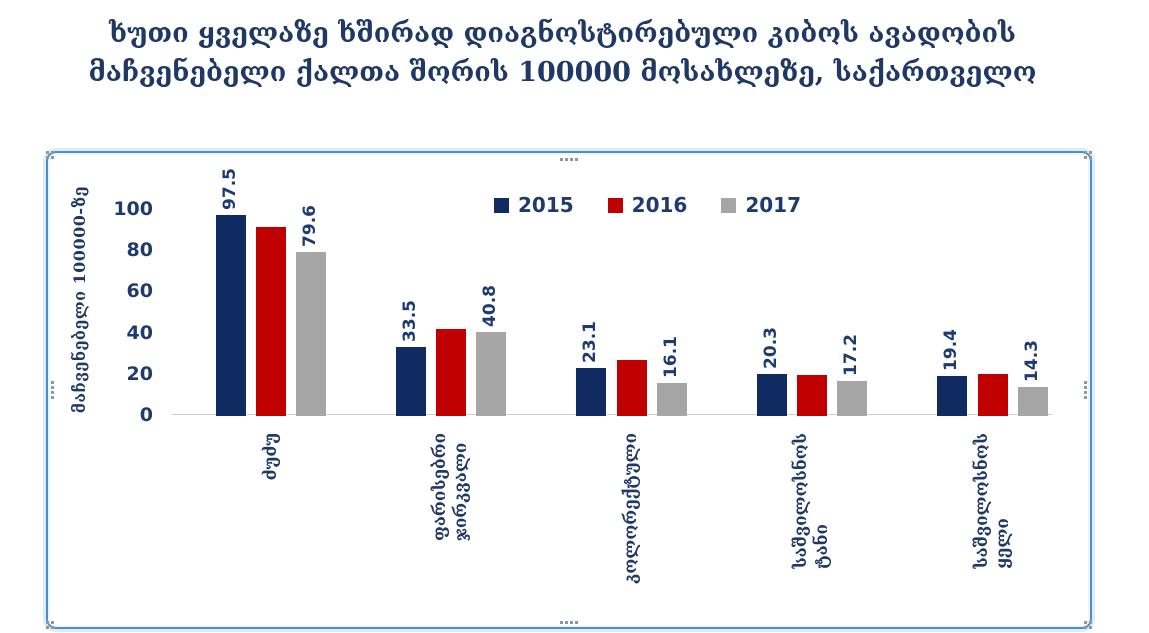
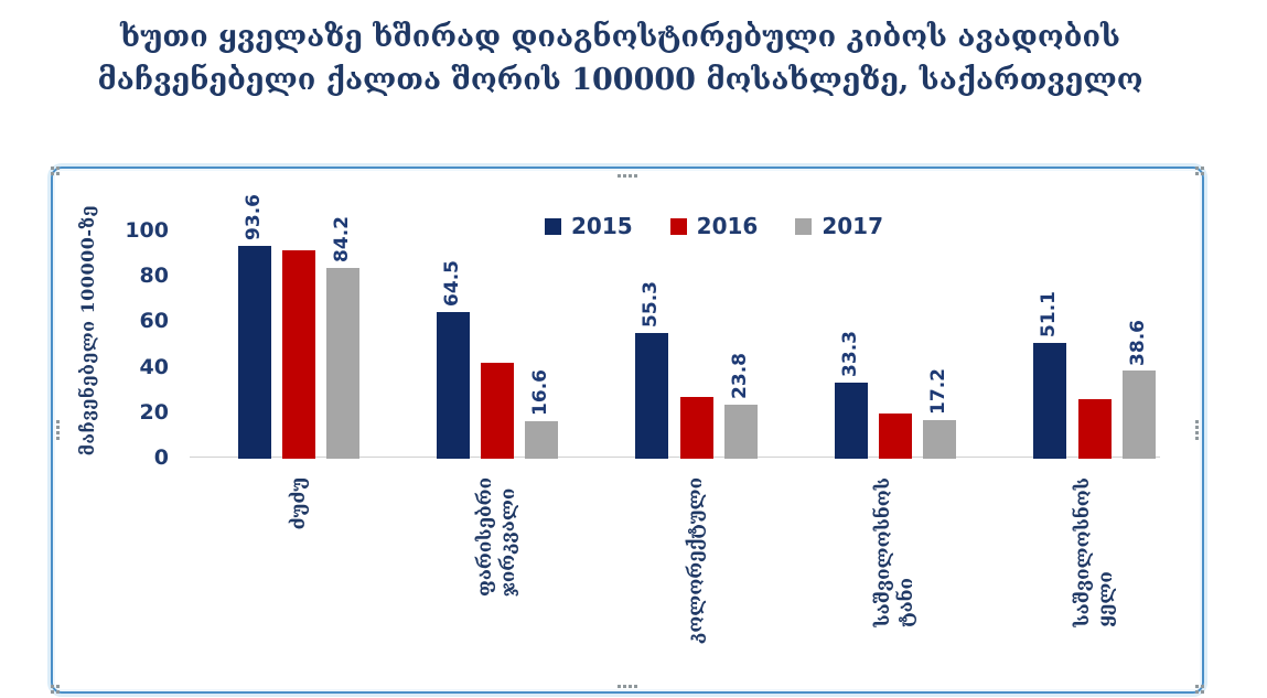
2015/ძუძუ: 97.5 -> 93.6
2017/ძუძუ: 79.6 -> 84.2
2015/ფარისებრი ჯირკვალი: 33.5 -> 64.5
2017/ფარისებრი ჯირკვალი: 40.8 -> 16.6
2015/კოლორექტული: 23.1 -> 55.3
2017/კოლორექტული: 16.1 -> 23.8
2015/საშვილოსნოს ტანი: 20.3 -> 33.3
2015/საშვილოსნოს ყელი: 19.4 -> 51.1
2016/საშვილოსნოს ყელი: 21 -> 26
2017/საშვილოსნოს ყელი: 14.3 -> 38.6
